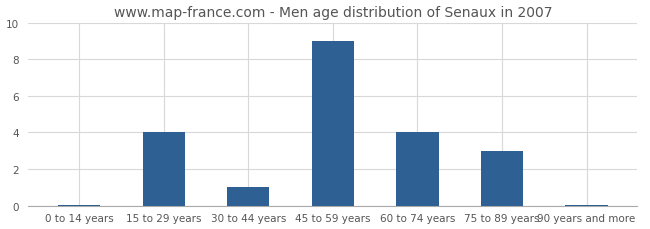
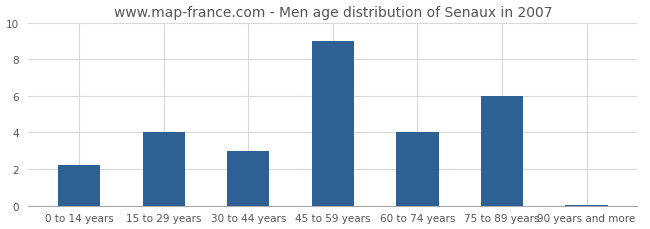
0 to 14 years: 0.1 -> 2.2
30 to 44 years: 1.0 -> 3.0
75 to 89 years: 3.0 -> 6.0
